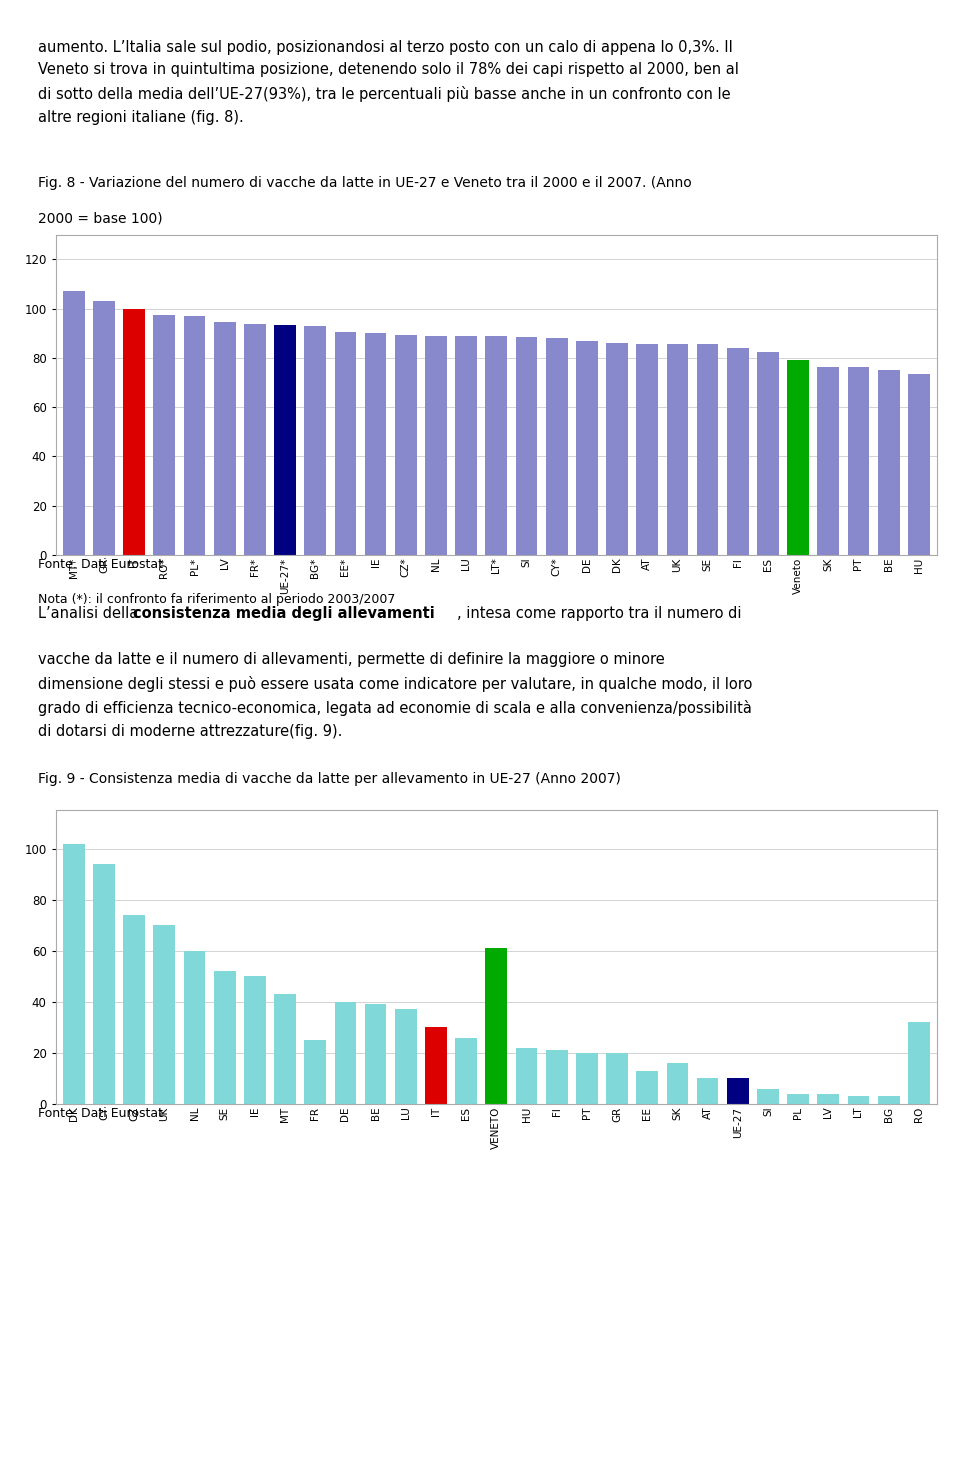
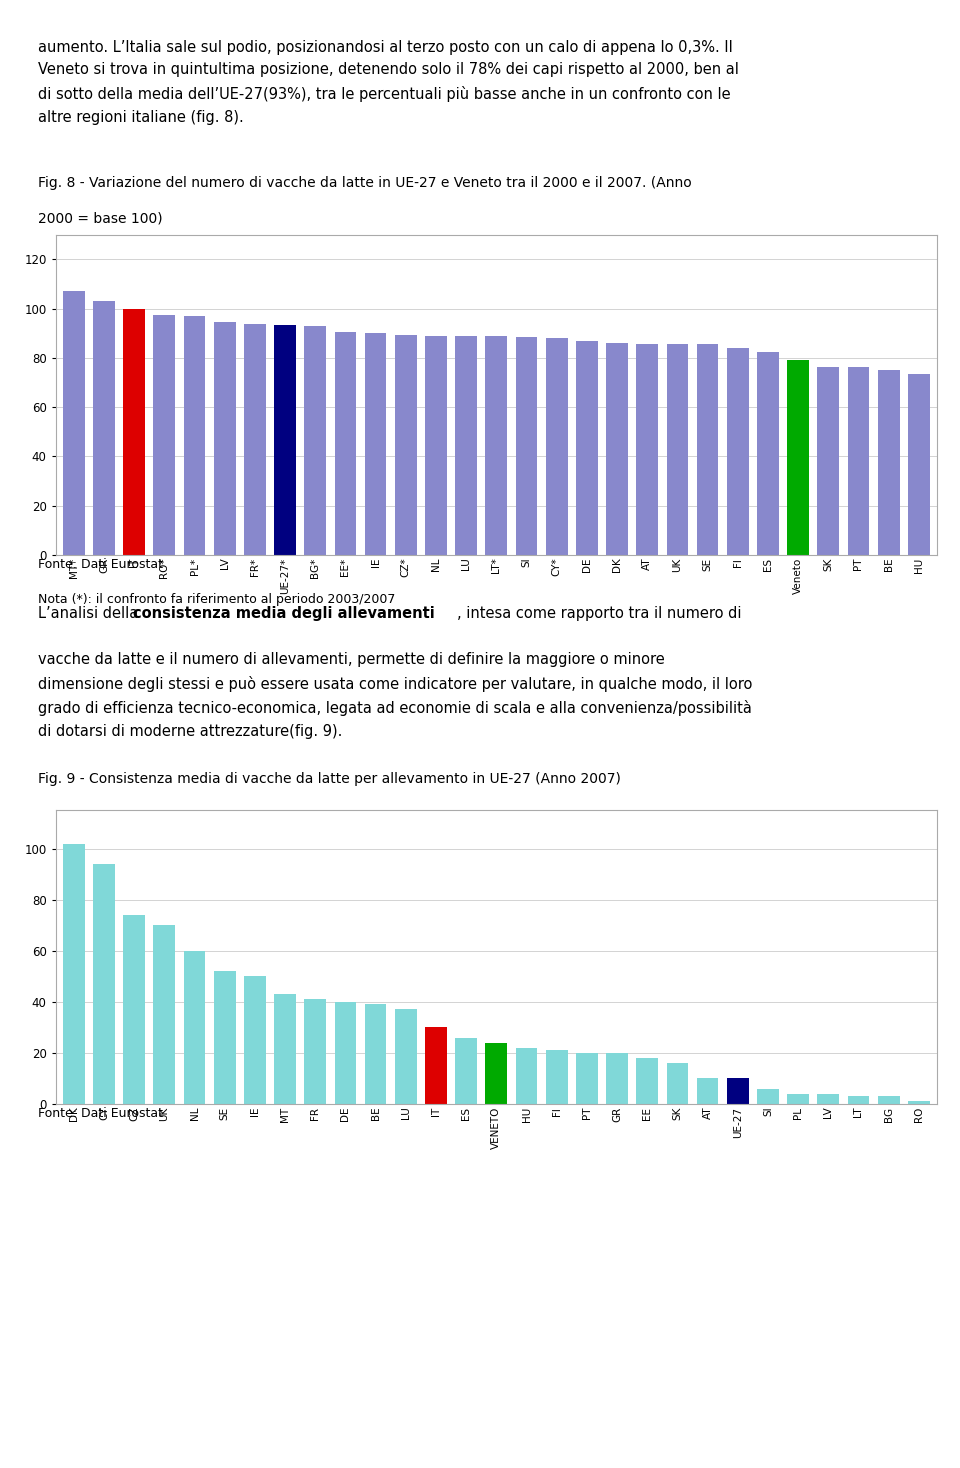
FR: 25 -> 41
VENETO: 61 -> 24
EE: 13 -> 18
RO: 32 -> 1
